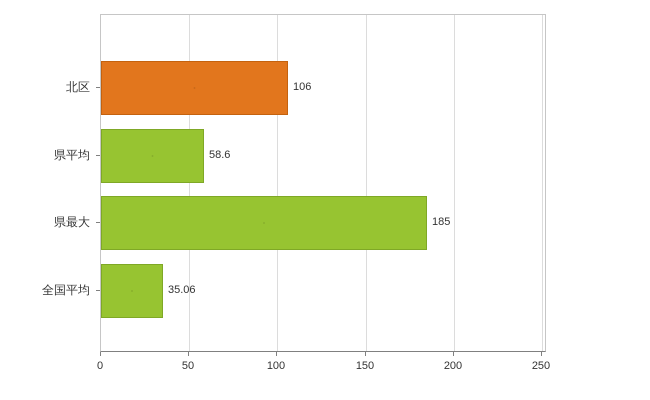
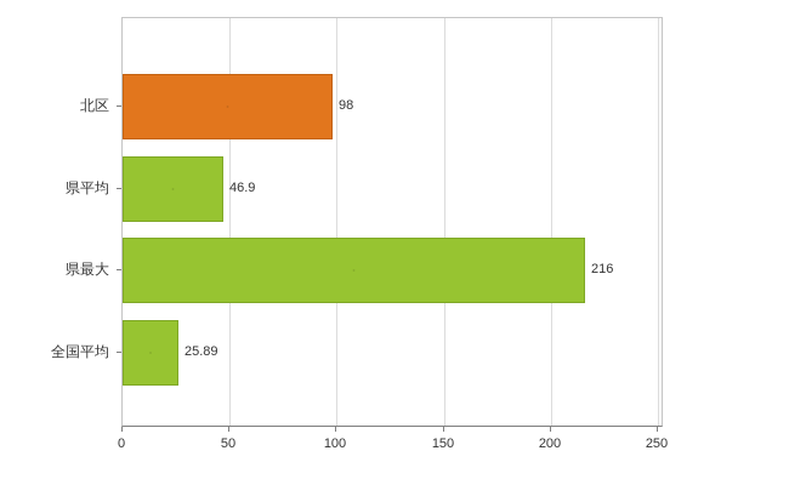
北区: 106 -> 98
県平均: 58.6 -> 46.9
県最大: 185 -> 216
全国平均: 35.06 -> 25.89
